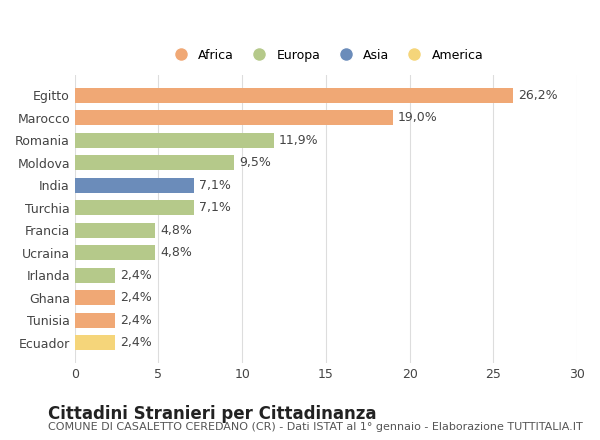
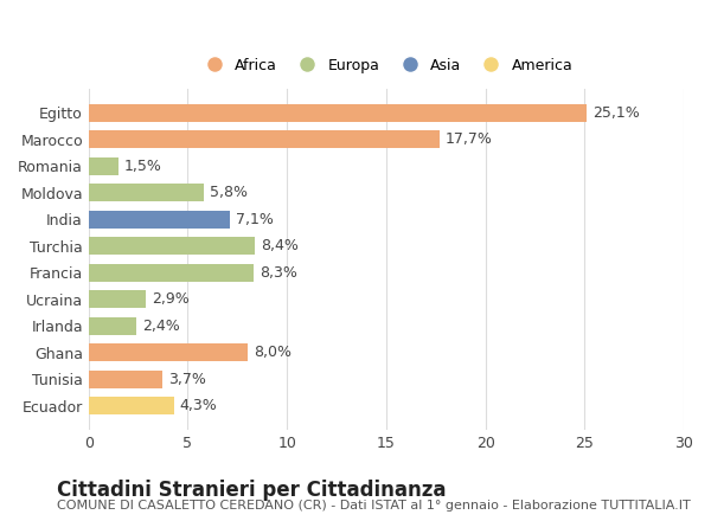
Egitto: 26,2% -> 25,1%
Marocco: 19,0% -> 17,7%
Romania: 11,9% -> 1,5%
Moldova: 9,5% -> 5,8%
Turchia: 7,1% -> 8,4%
Francia: 4,8% -> 8,3%
Ucraina: 4,8% -> 2,9%
Ghana: 2,4% -> 8,0%
Tunisia: 2,4% -> 3,7%
Ecuador: 2,4% -> 4,3%
